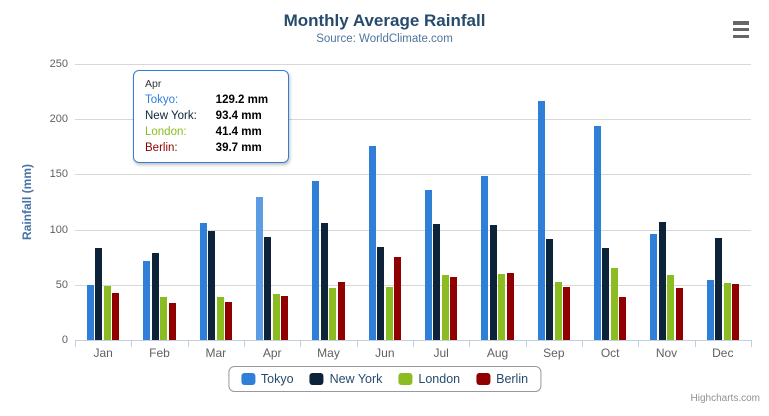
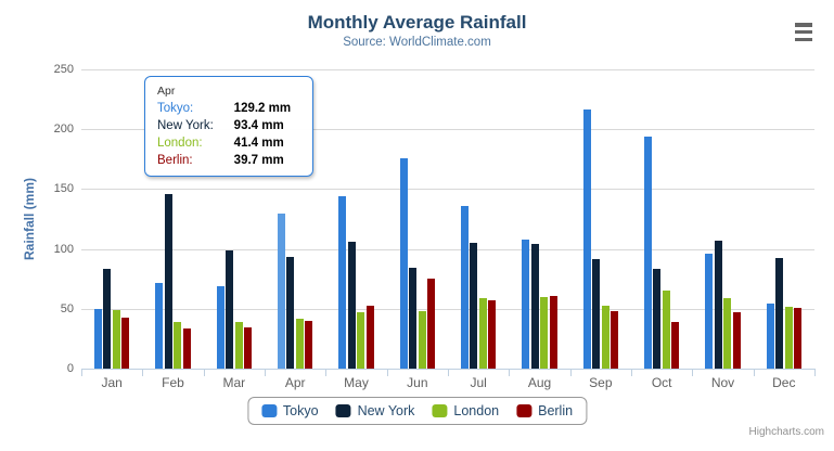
New York/Feb: 79 -> 146
Tokyo/Mar: 106 -> 69
Tokyo/Aug: 148 -> 108
